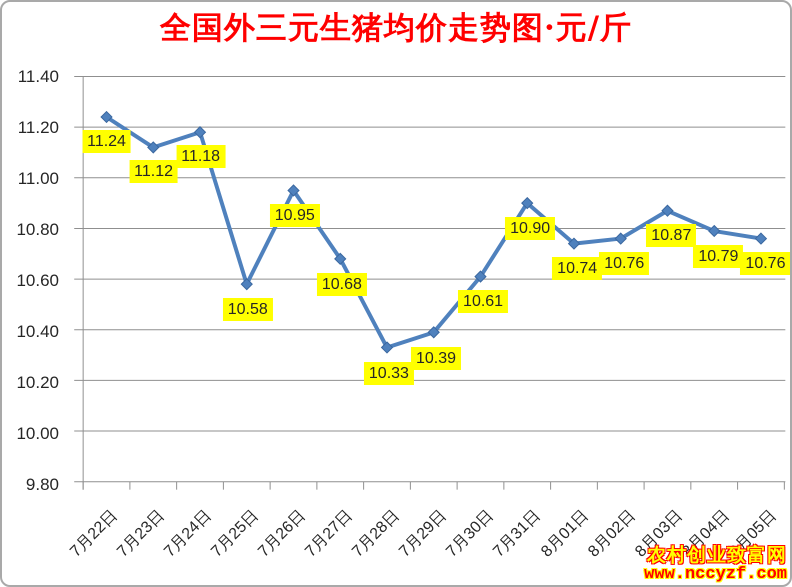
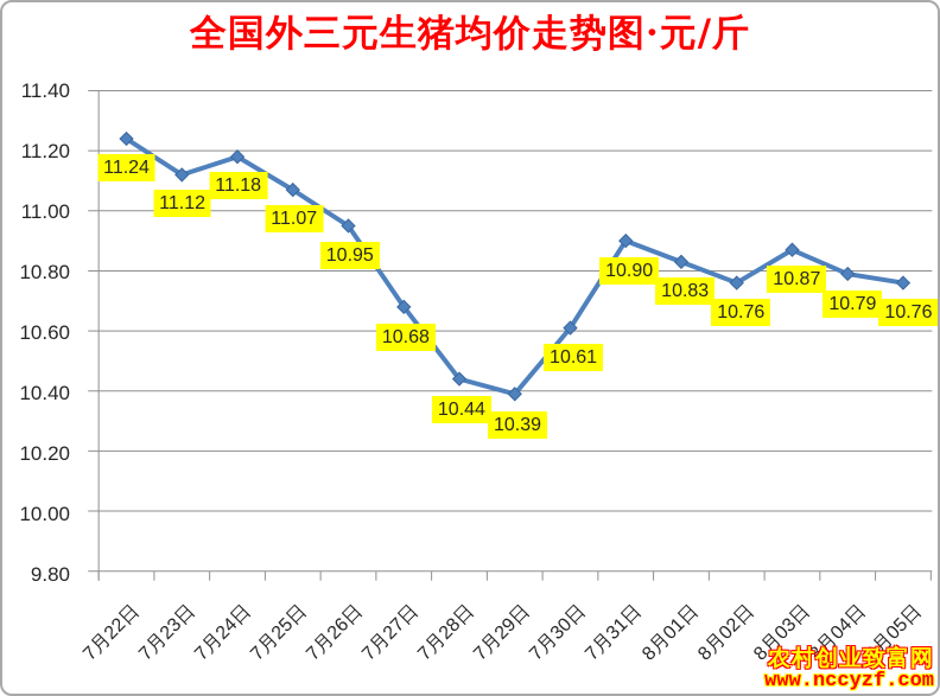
7月25日: 10.58 -> 11.07
7月28日: 10.33 -> 10.44
8月01日: 10.74 -> 10.83
